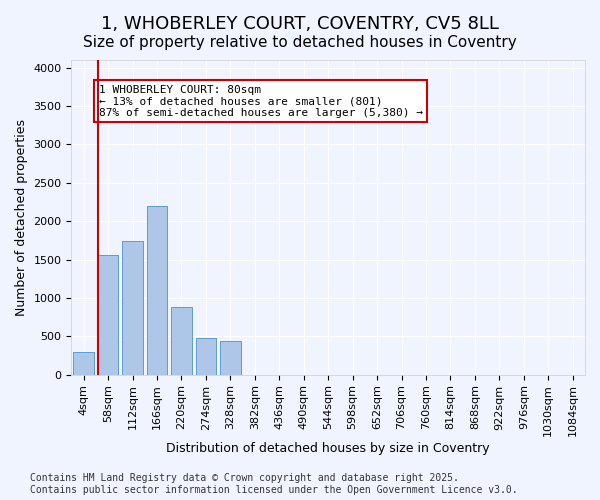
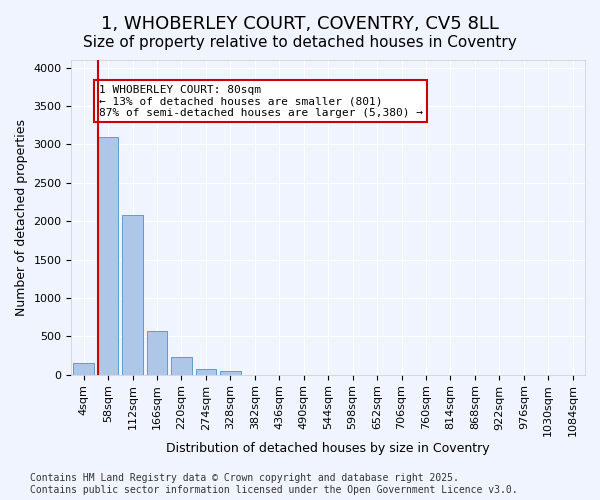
4sqm: 300 -> 150
58sqm: 1560 -> 3100
112sqm: 1740 -> 2080
166sqm: 2200 -> 570
220sqm: 880 -> 230
274sqm: 480 -> 80
328sqm: 440 -> 50
